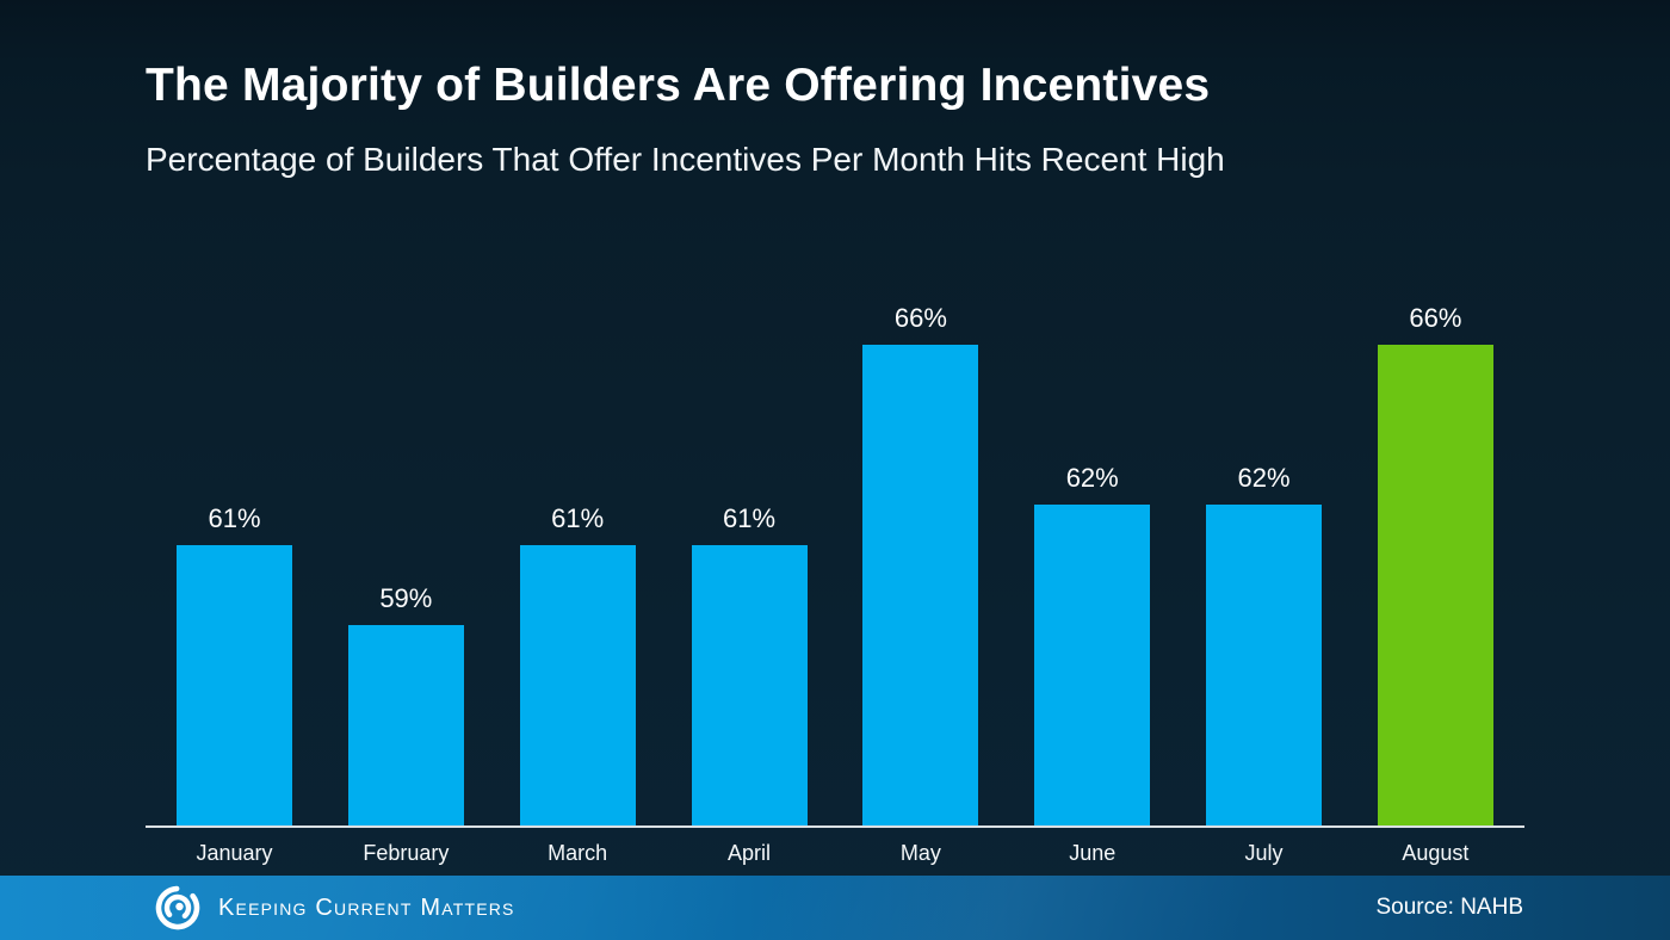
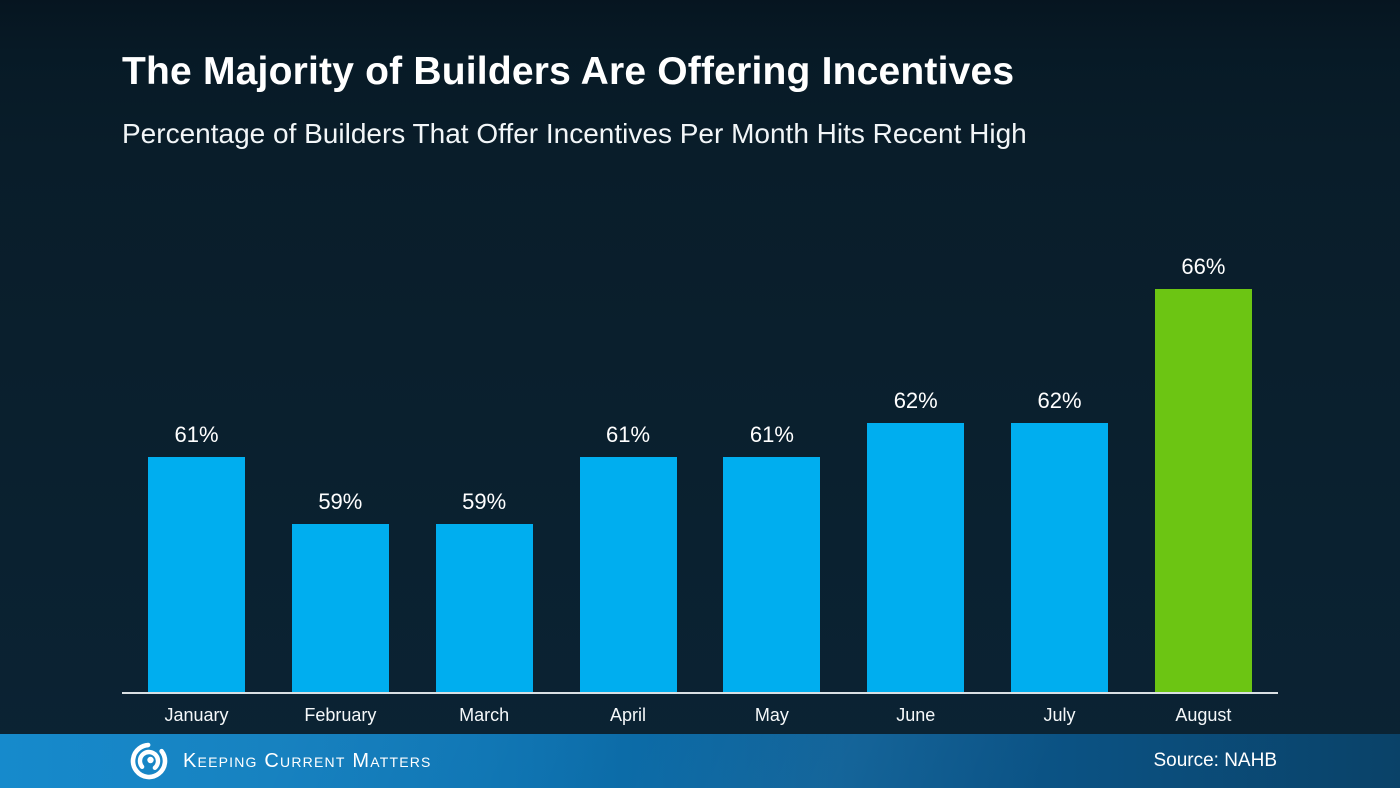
March: 61% -> 59%
May: 66% -> 61%
